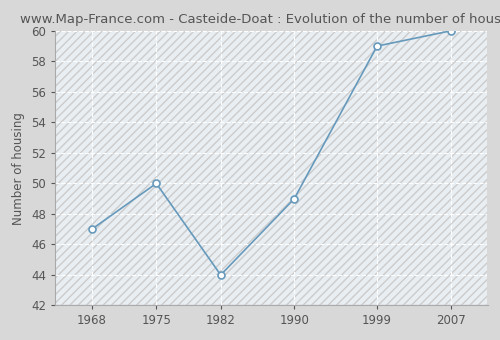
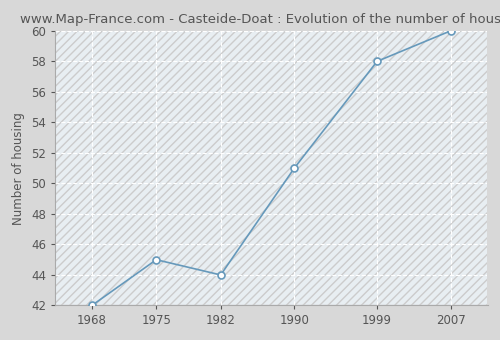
1968: 47 -> 42
1975: 50 -> 45
1990: 49 -> 51
1999: 59 -> 58
